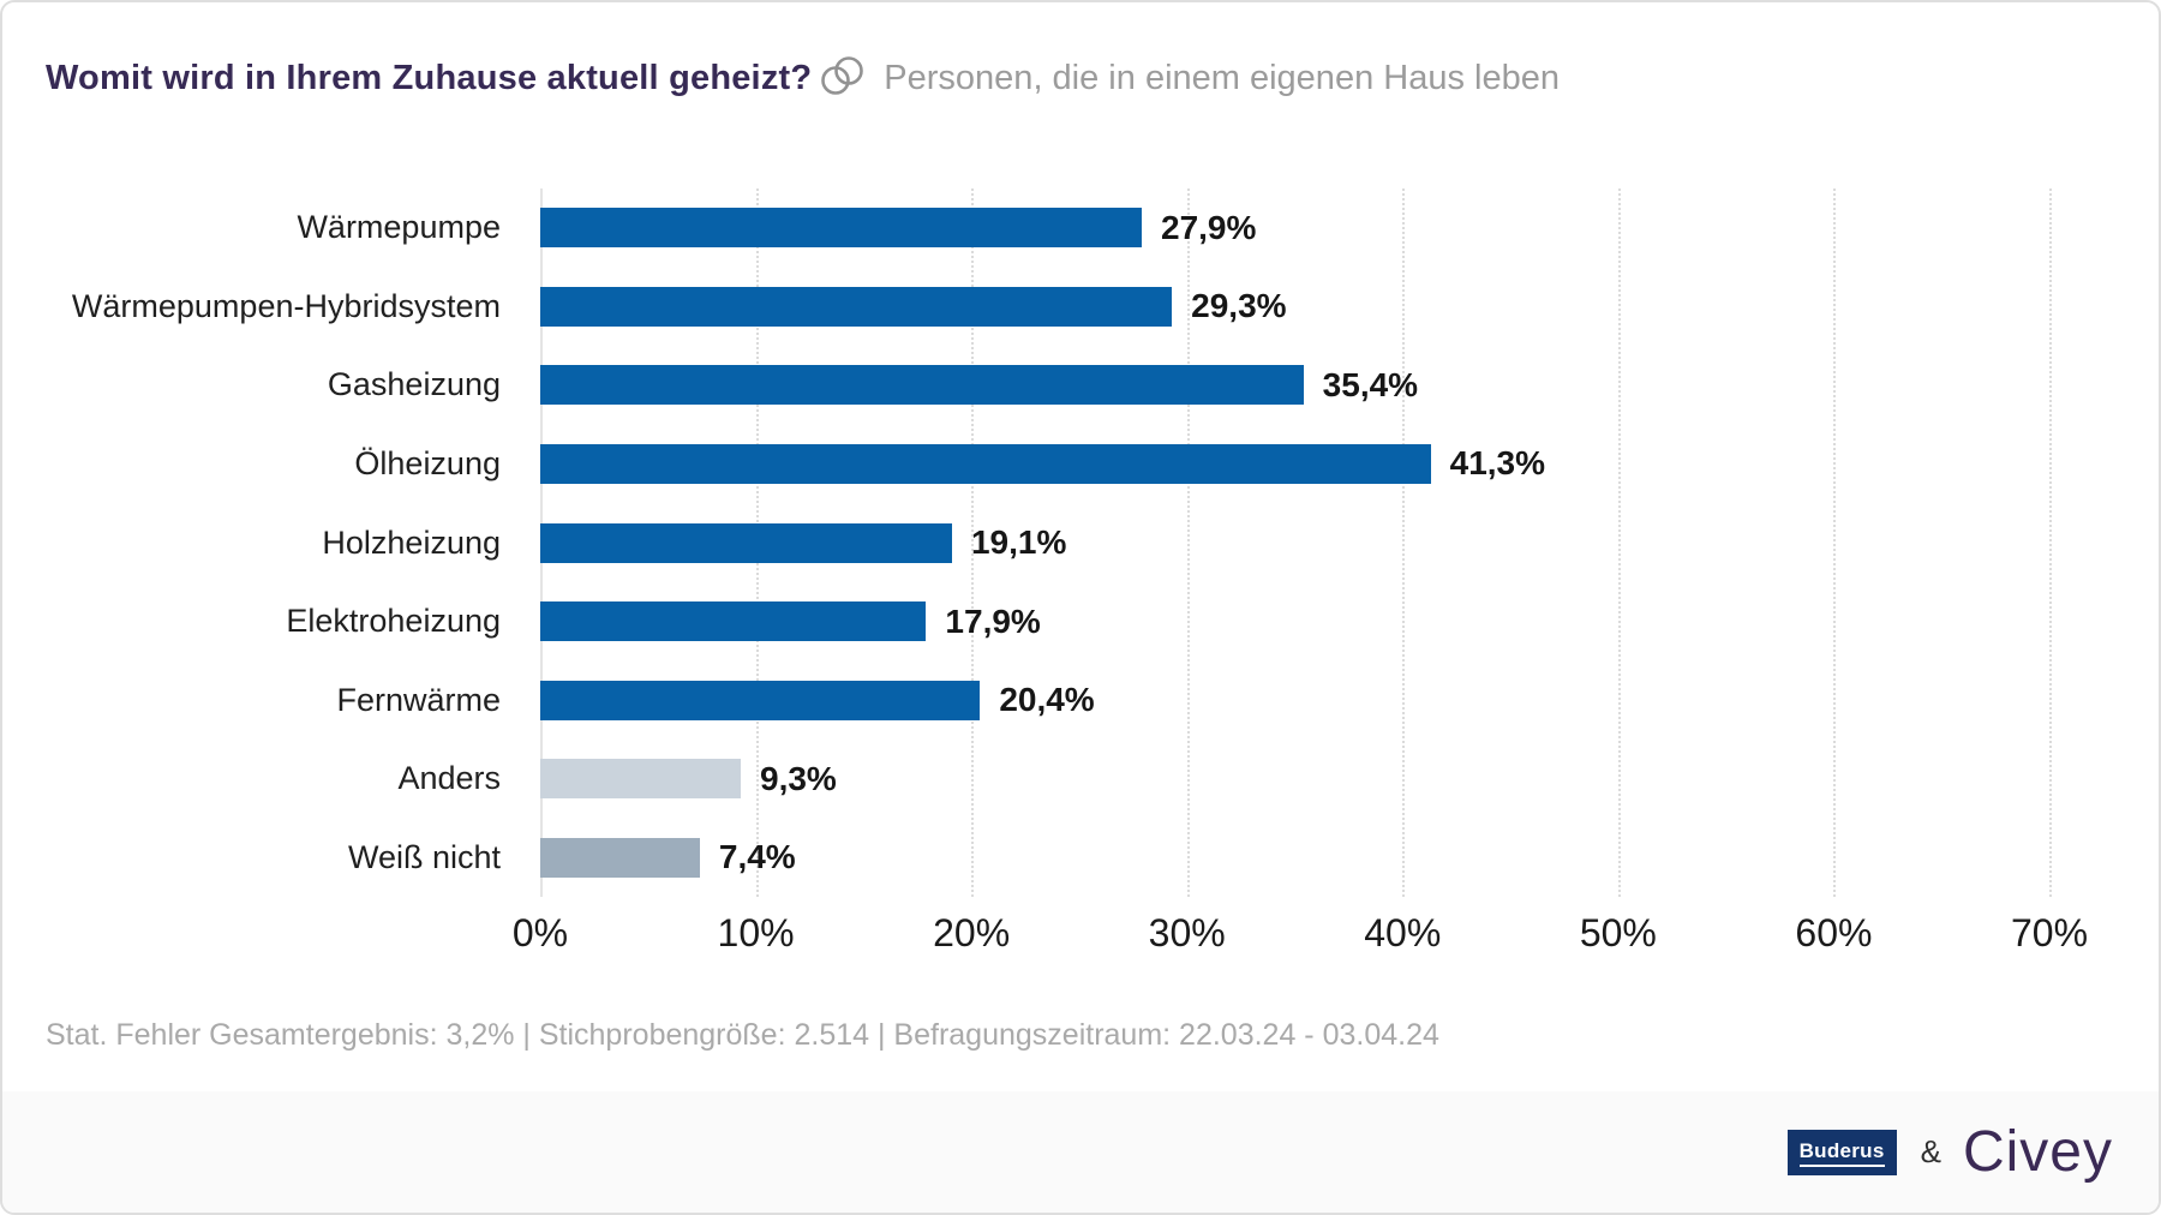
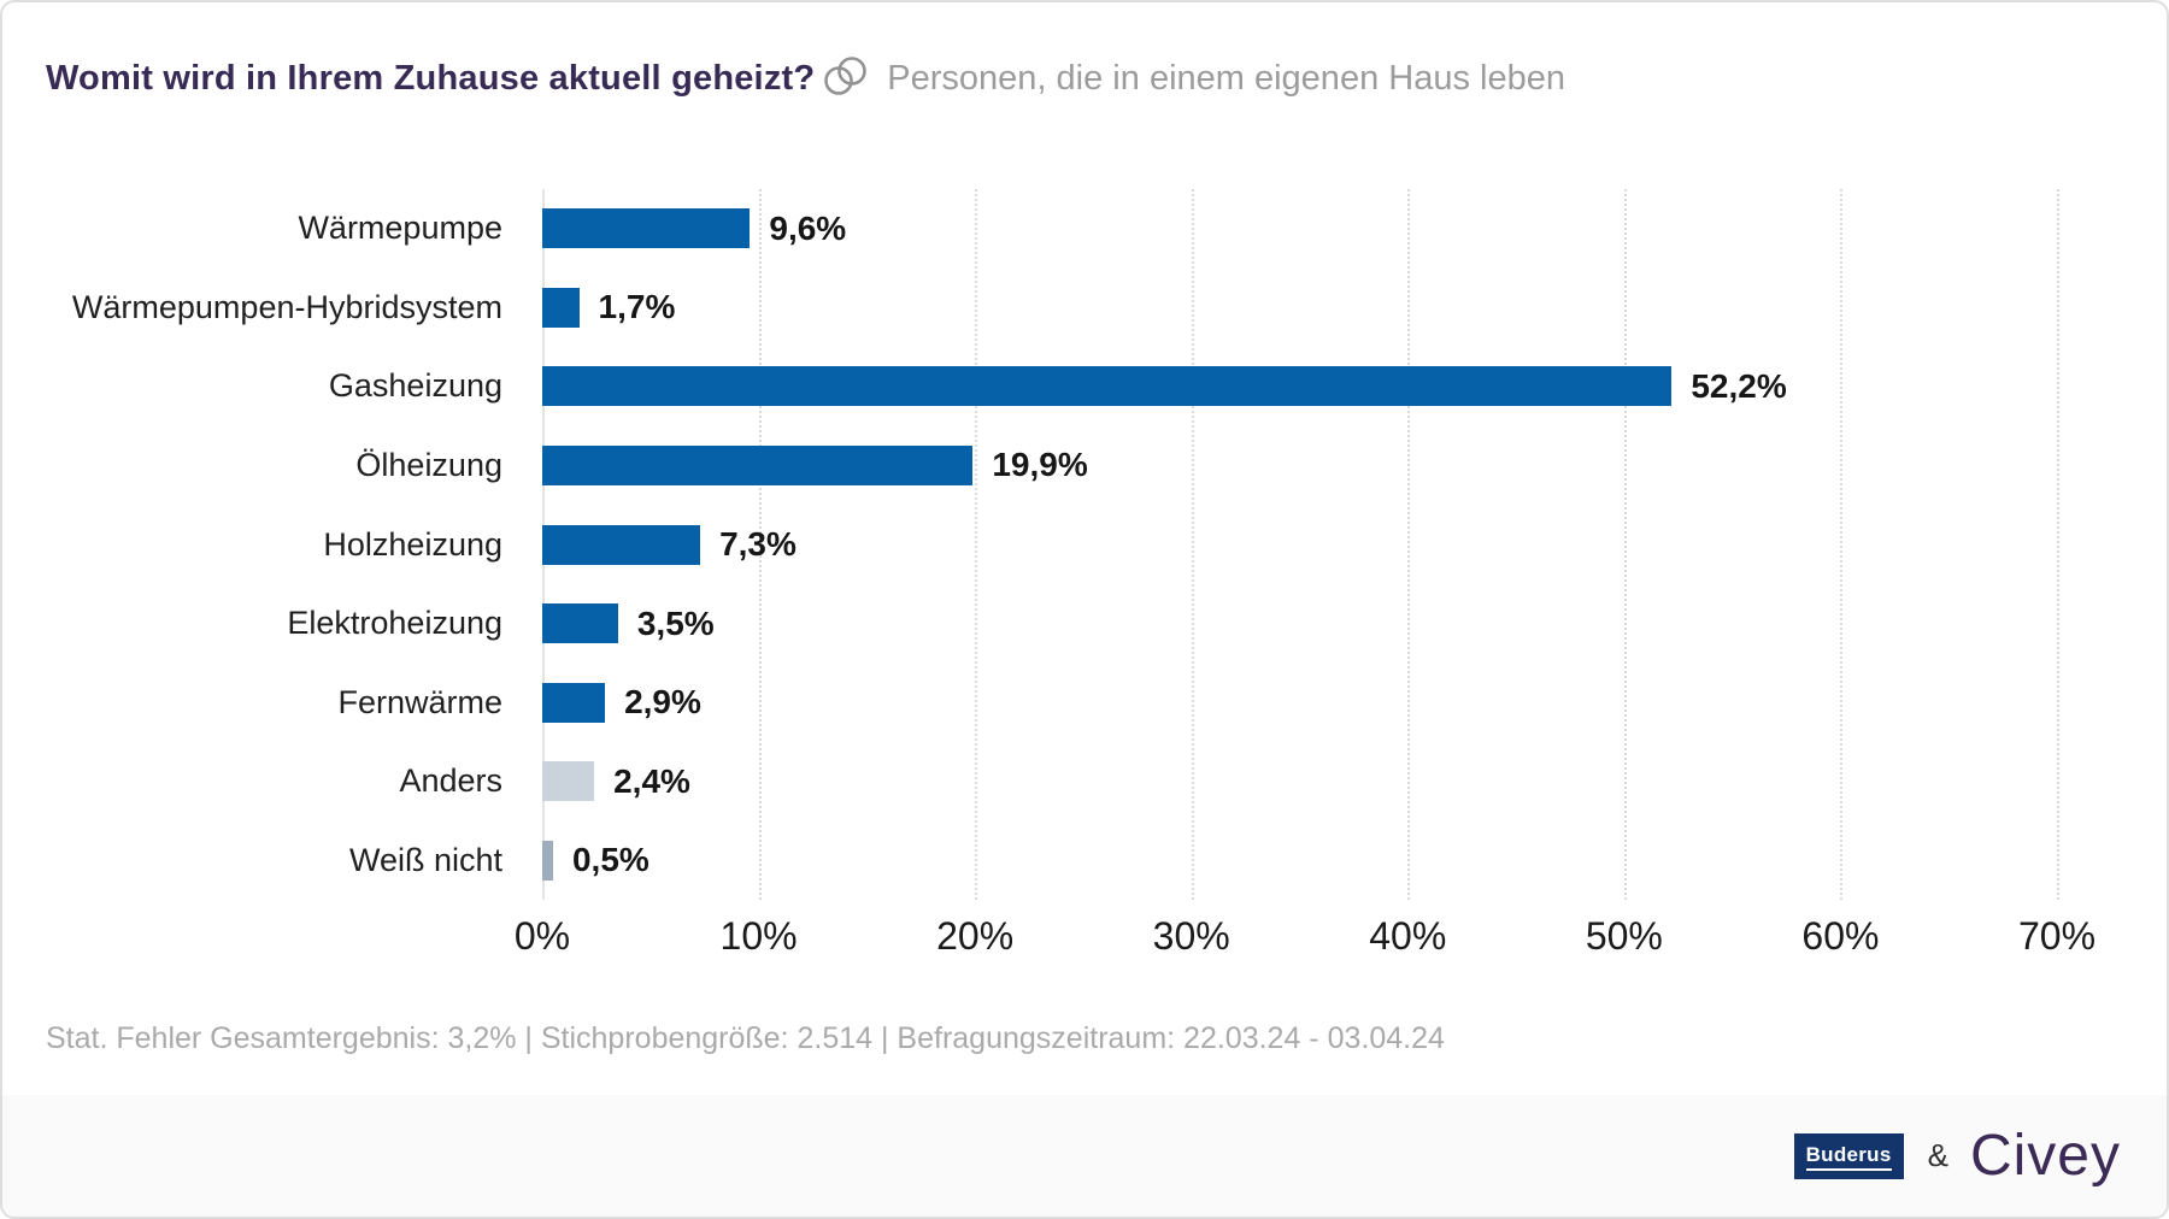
Wärmepumpe: 27,9% -> 9,6%
Wärmepumpen-Hybridsystem: 29,3% -> 1,7%
Gasheizung: 35,4% -> 52,2%
Ölheizung: 41,3% -> 19,9%
Holzheizung: 19,1% -> 7,3%
Elektroheizung: 17,9% -> 3,5%
Fernwärme: 20,4% -> 2,9%
Anders: 9,3% -> 2,4%
Weiß nicht: 7,4% -> 0,5%
